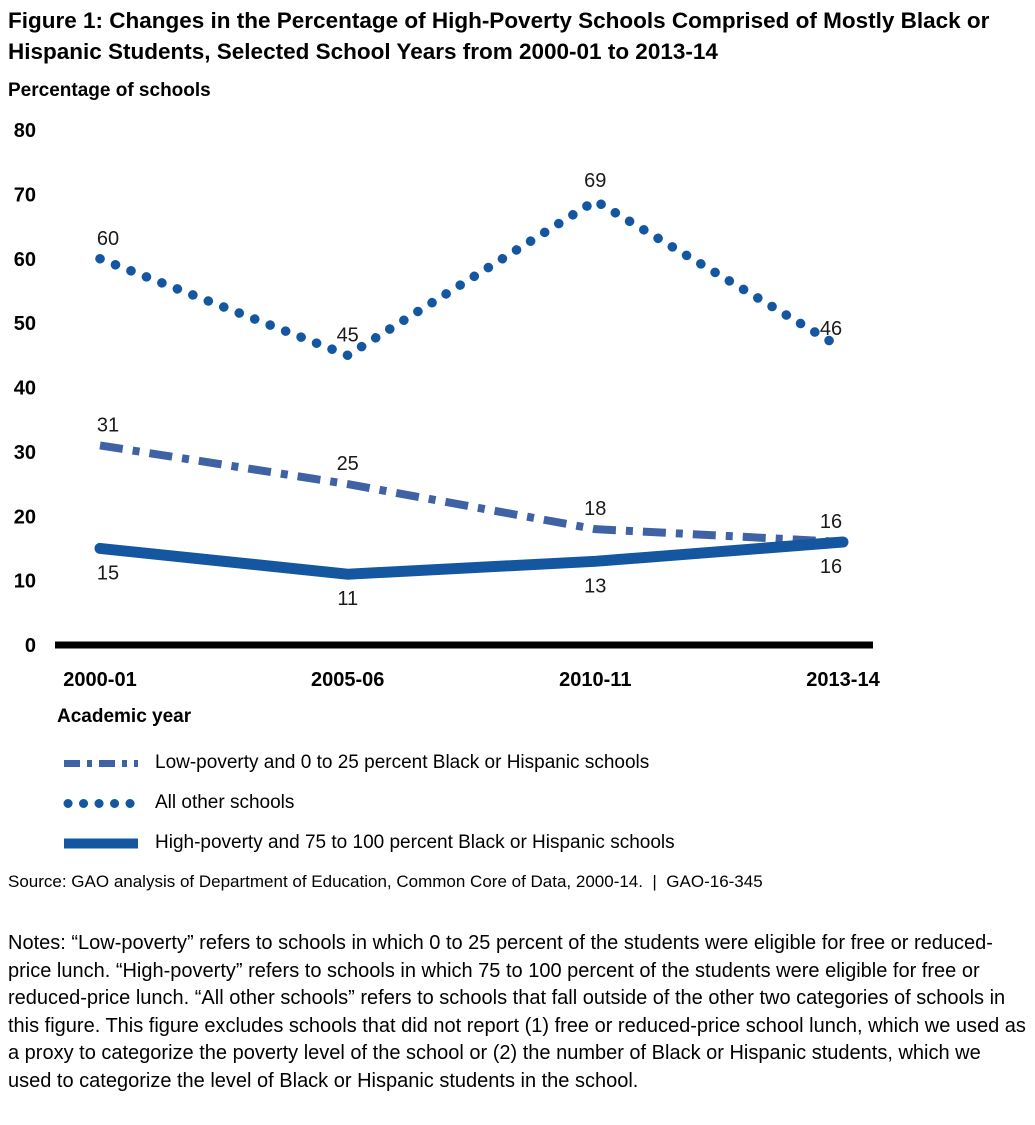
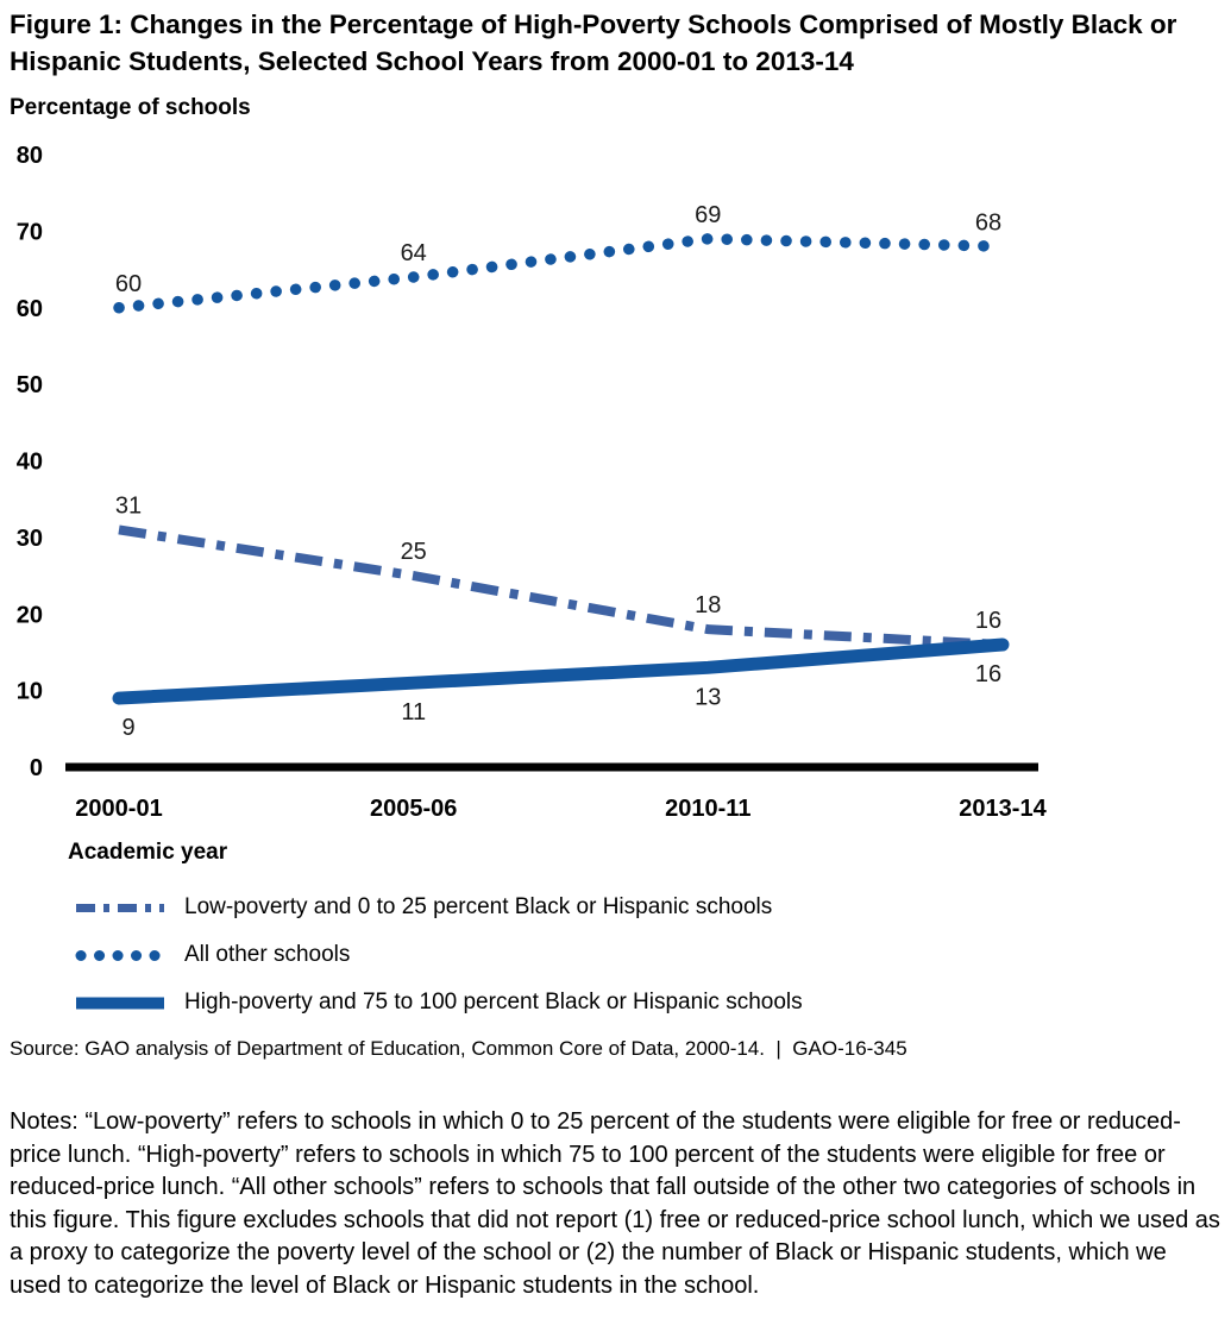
High-poverty and 75 to 100 percent Black or Hispanic schools/2000-01: 15 -> 9
All other schools/2005-06: 45 -> 64
All other schools/2013-14: 46 -> 68
